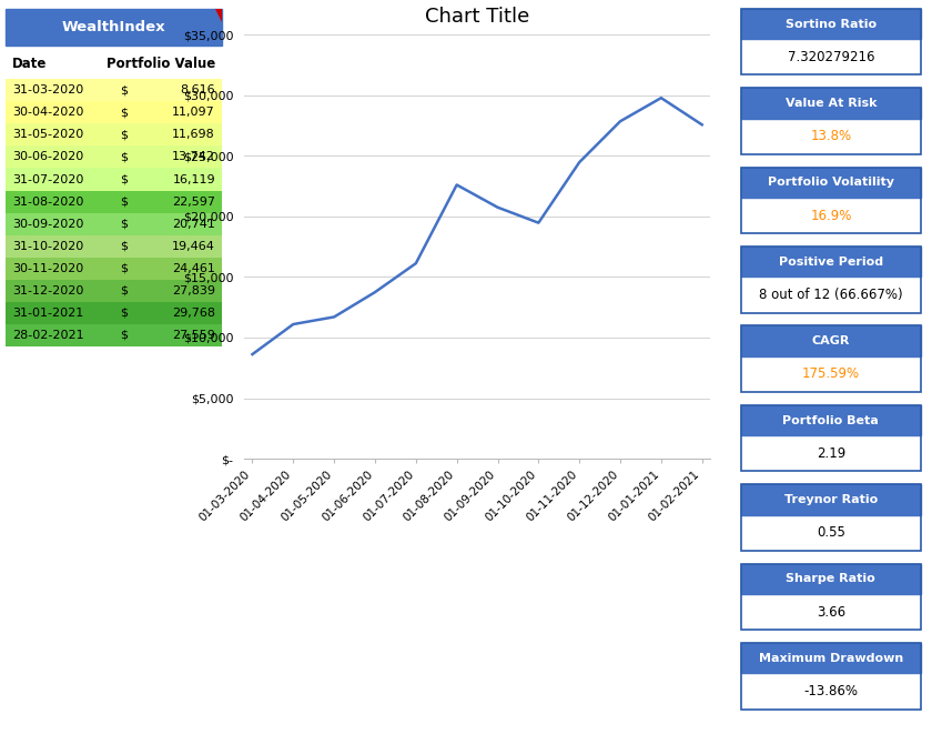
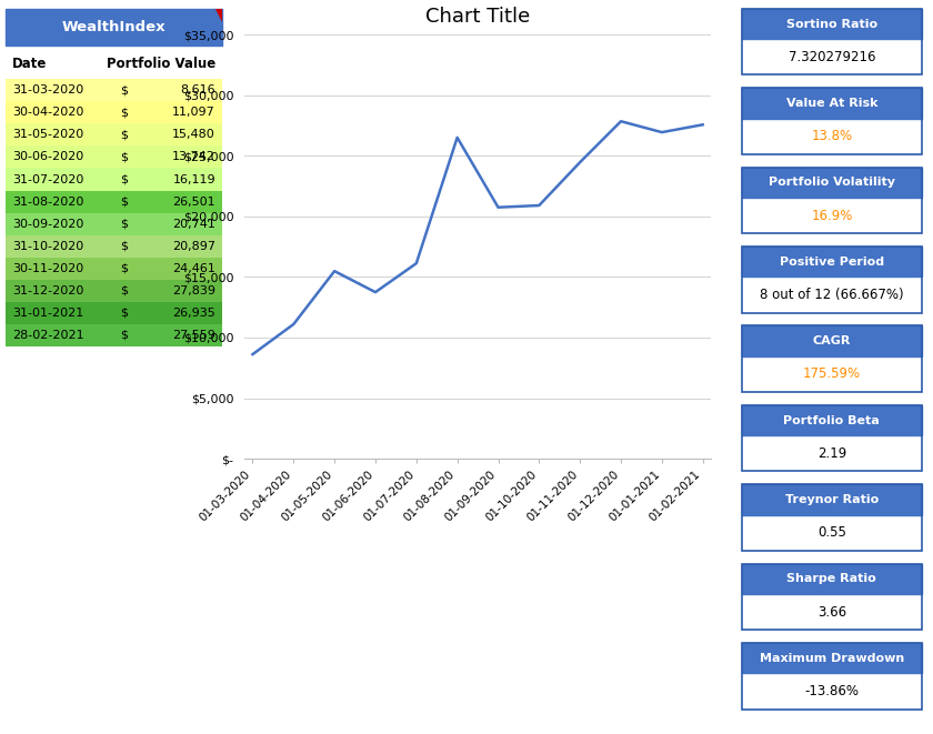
01-05-2020: 11,698 -> 15,480
01-08-2020: 22,597 -> 26,501
01-10-2020: 19,464 -> 20,897
01-01-2021: 29,768 -> 26,935
